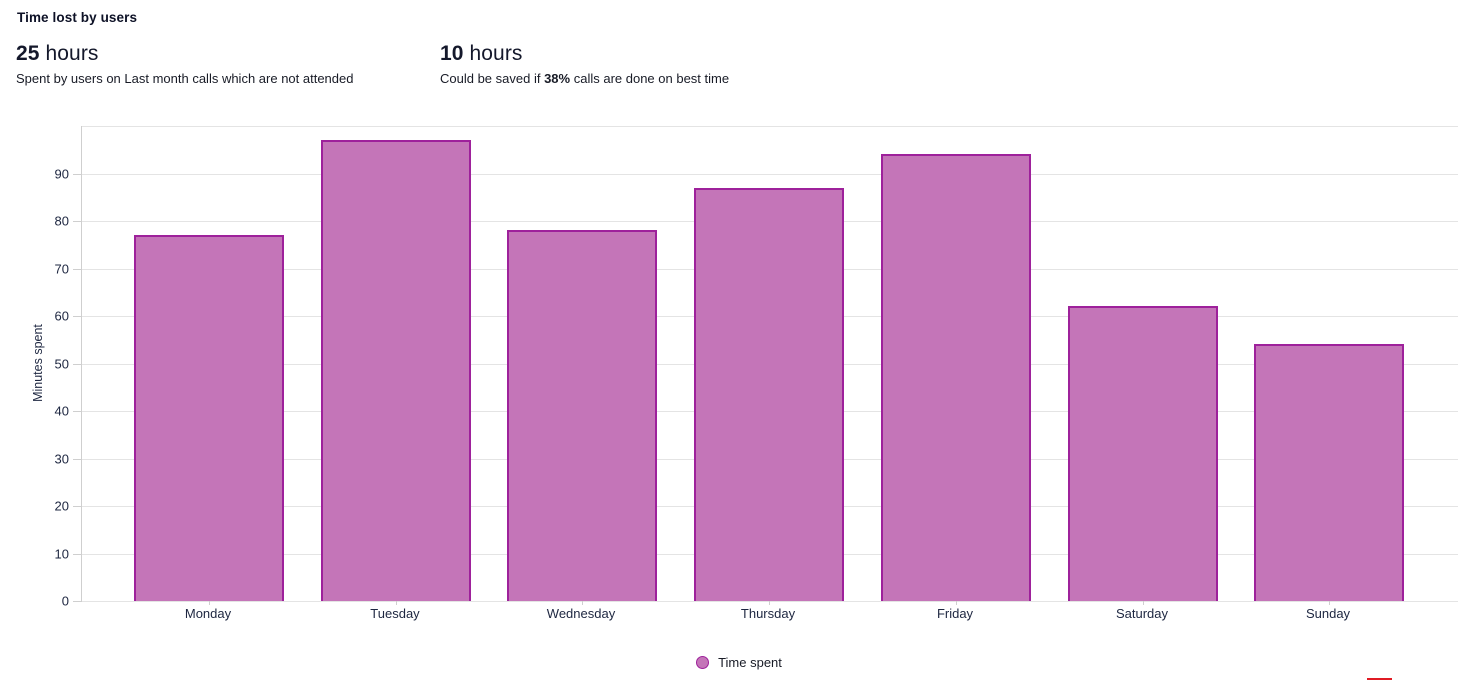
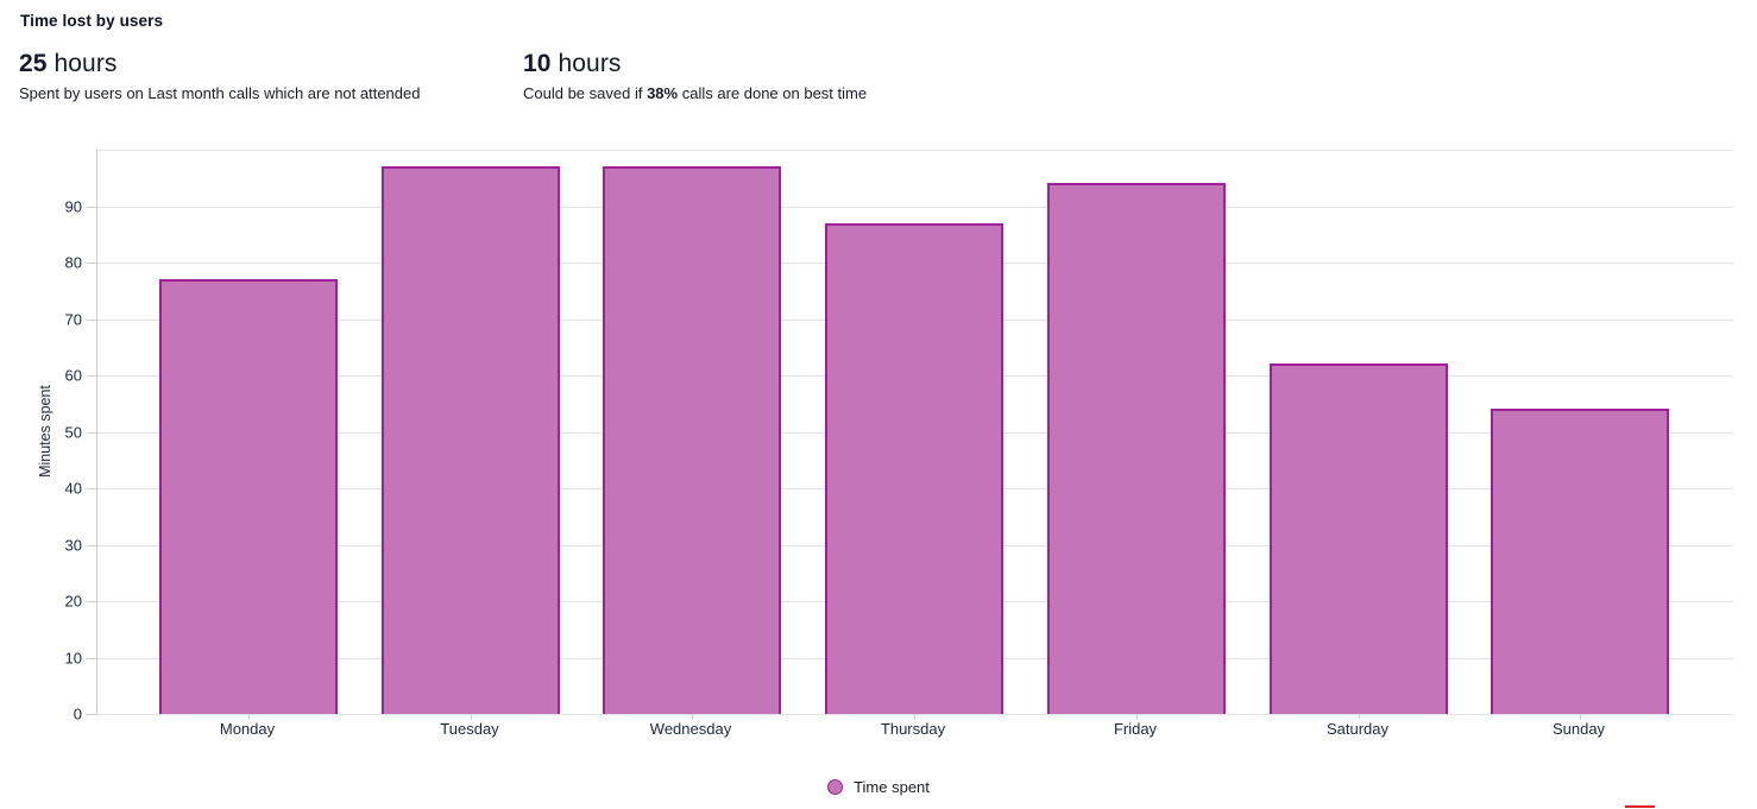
Wednesday: 78 -> 97
